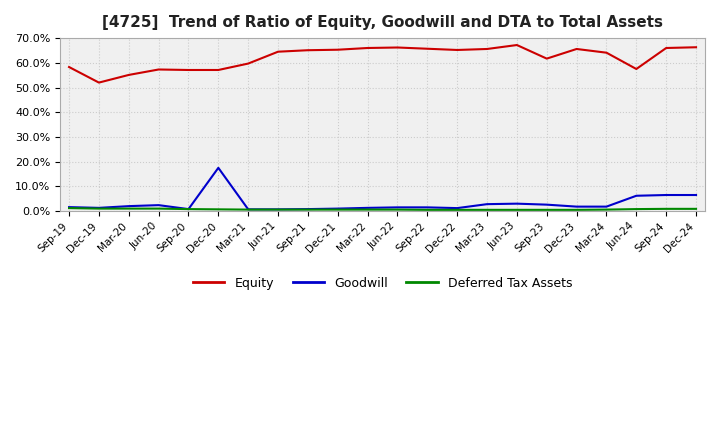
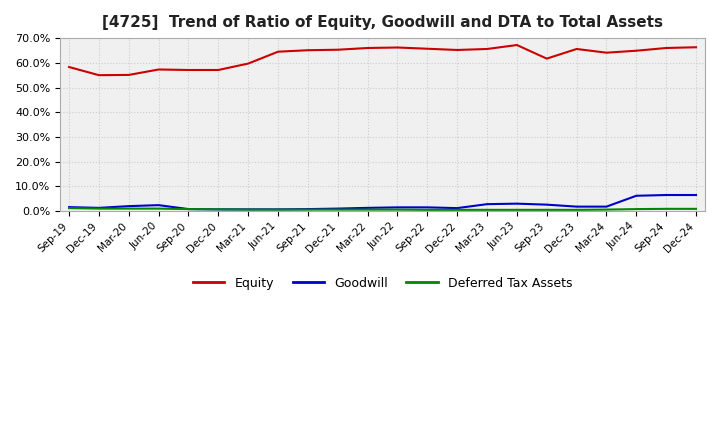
Equity/Dec-19: 52.0% -> 55.0%
Goodwill/Dec-20: 17.5% -> 0.7%
Equity/Jun-24: 57.5% -> 64.9%
